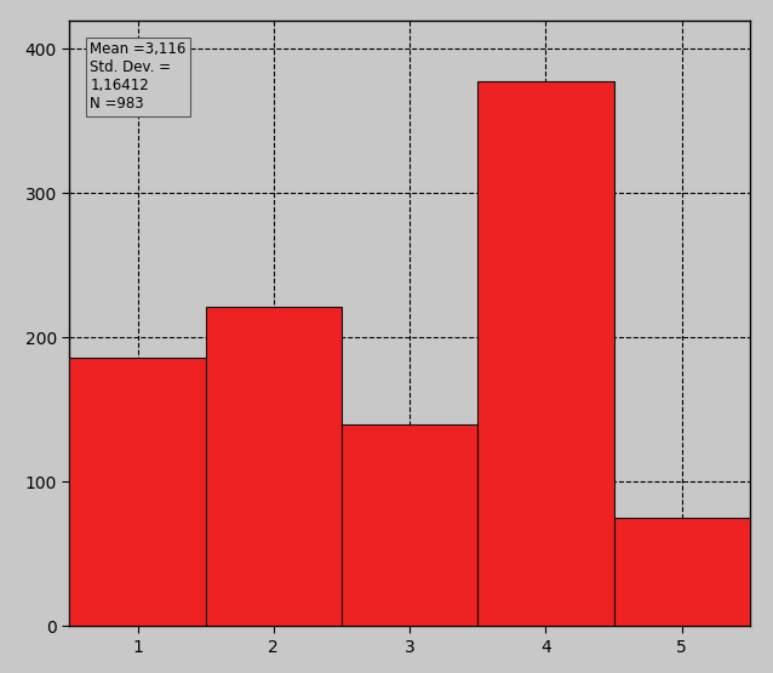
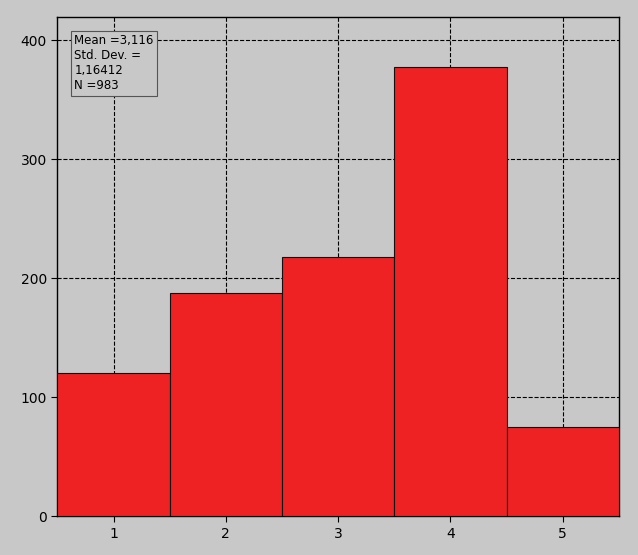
1: 186 -> 120
2: 221 -> 188
3: 140 -> 218
